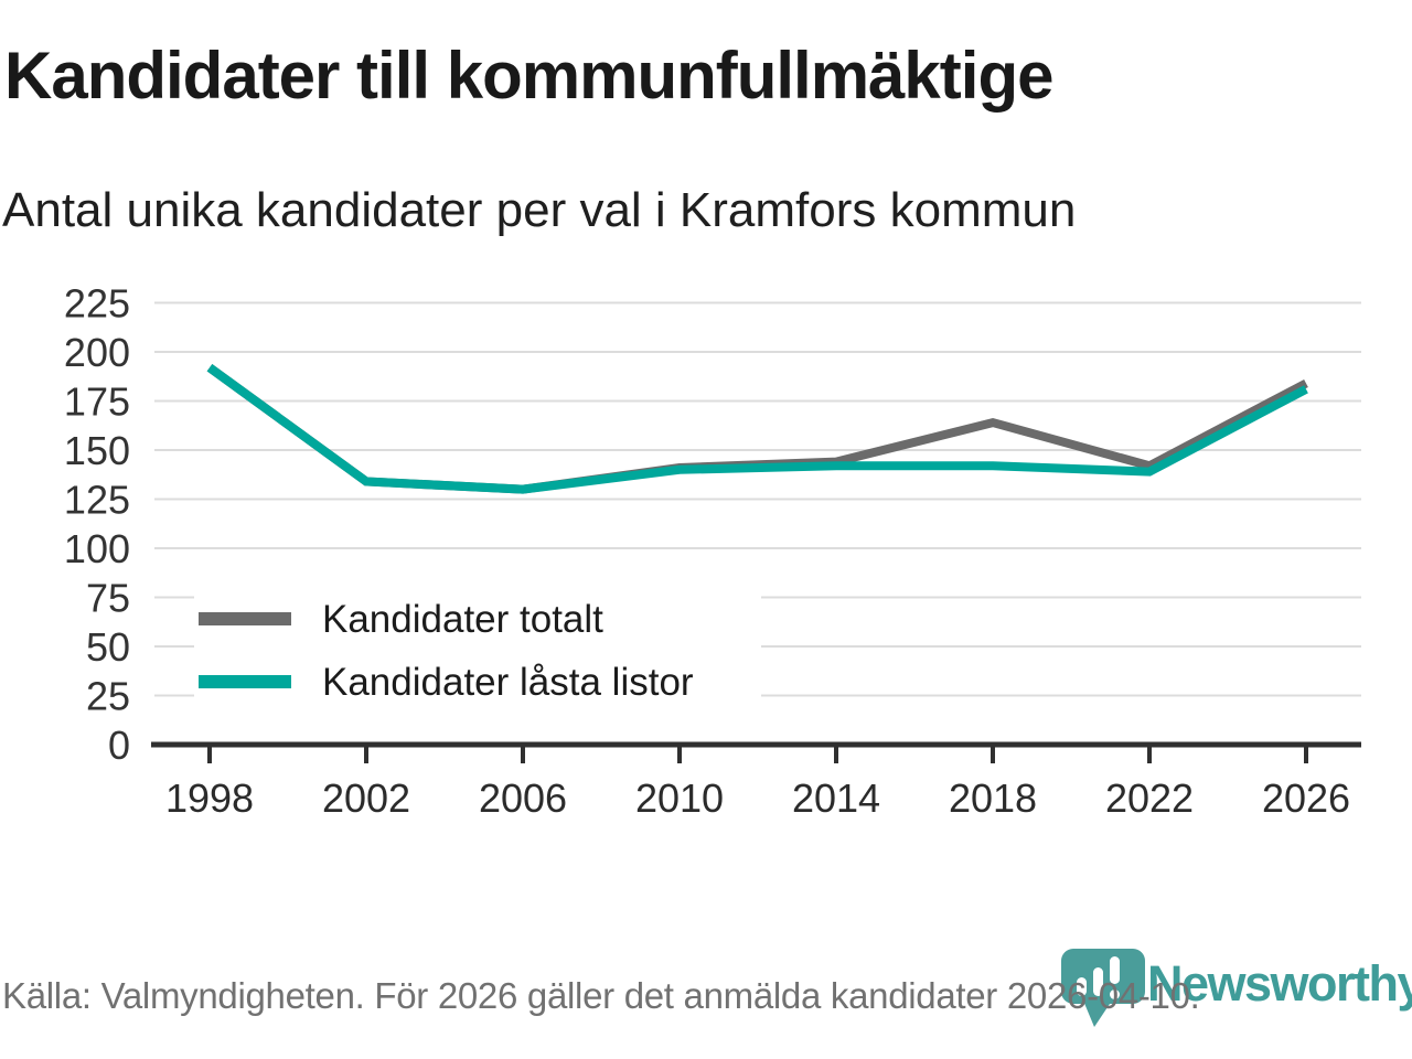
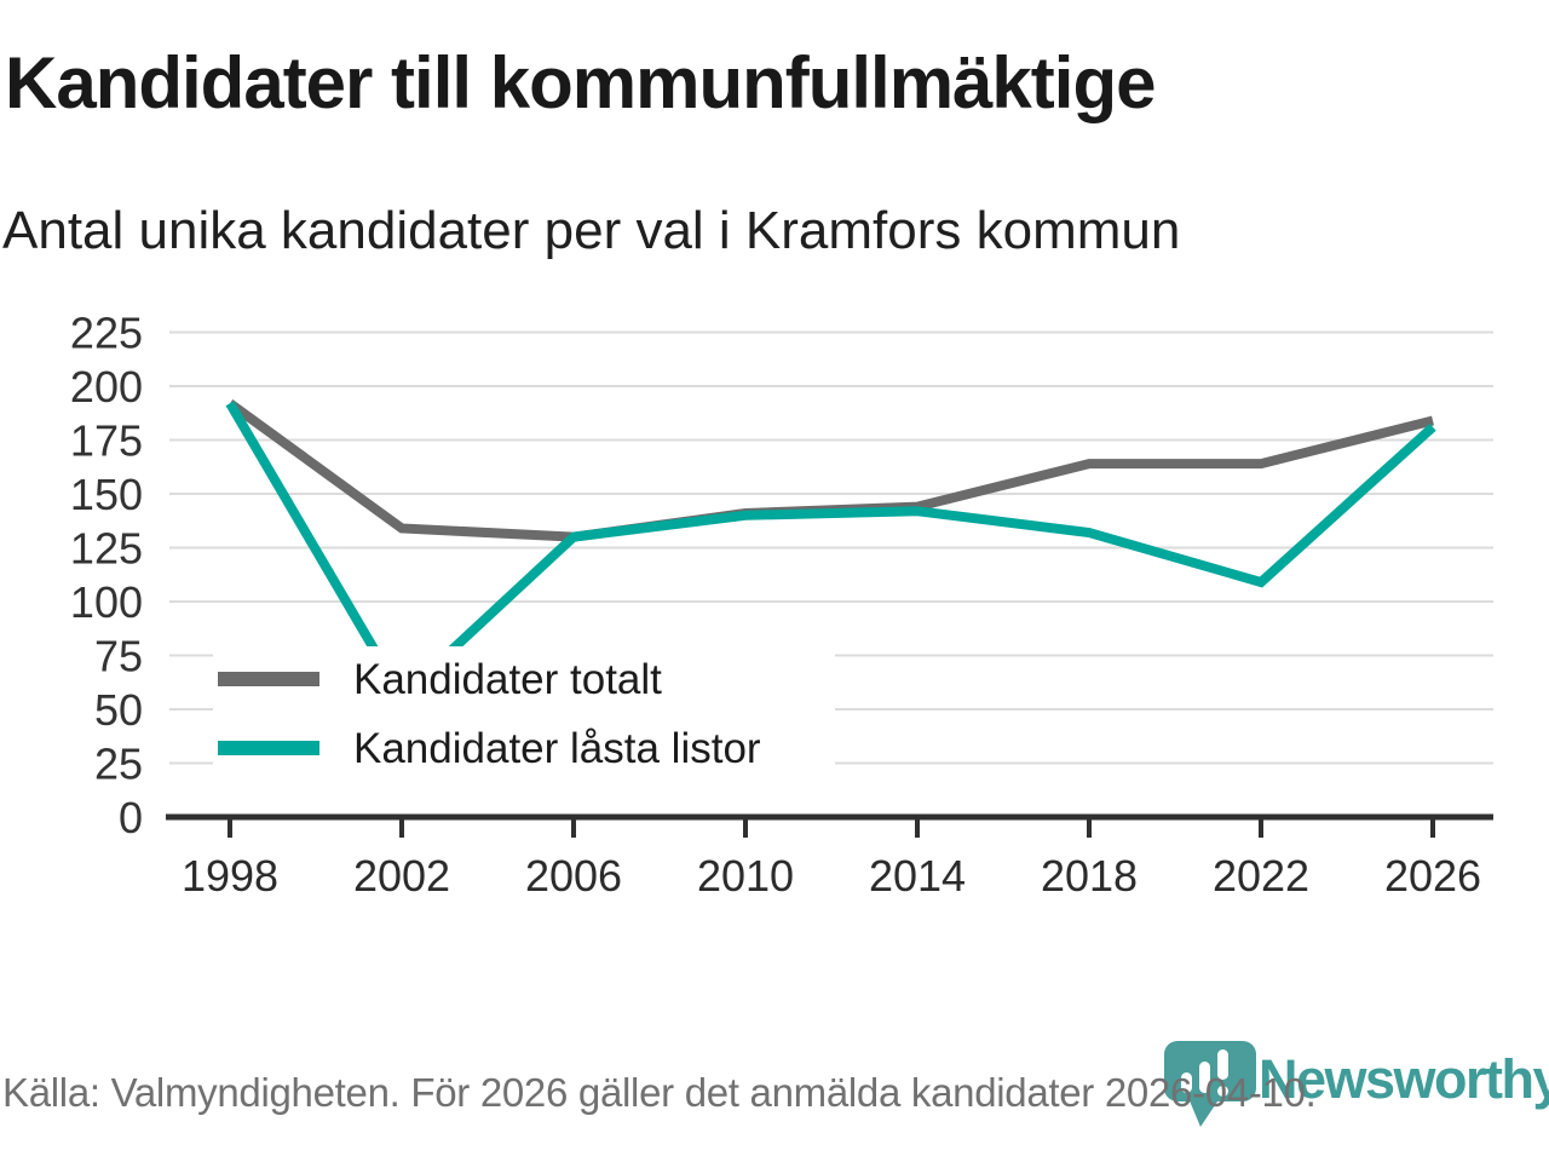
Kandidater låsta listor/2002: 134 -> 56
Kandidater låsta listor/2018: 142 -> 132
Kandidater totalt/2022: 142 -> 164
Kandidater låsta listor/2022: 139 -> 109
